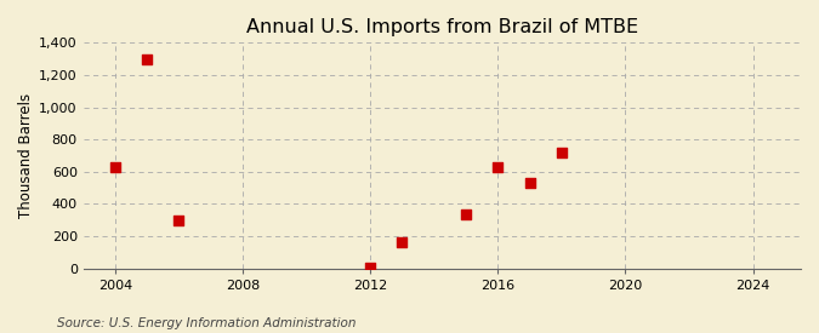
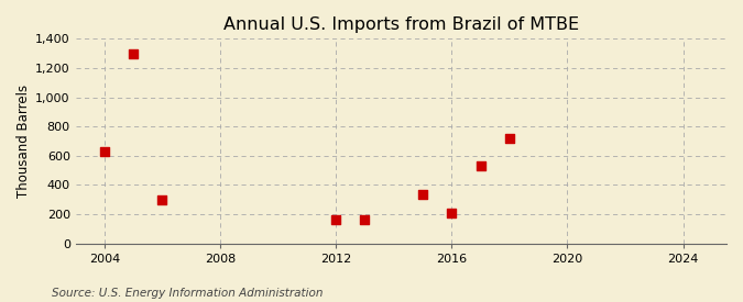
2012: 0 -> 160
2016: 630 -> 210
